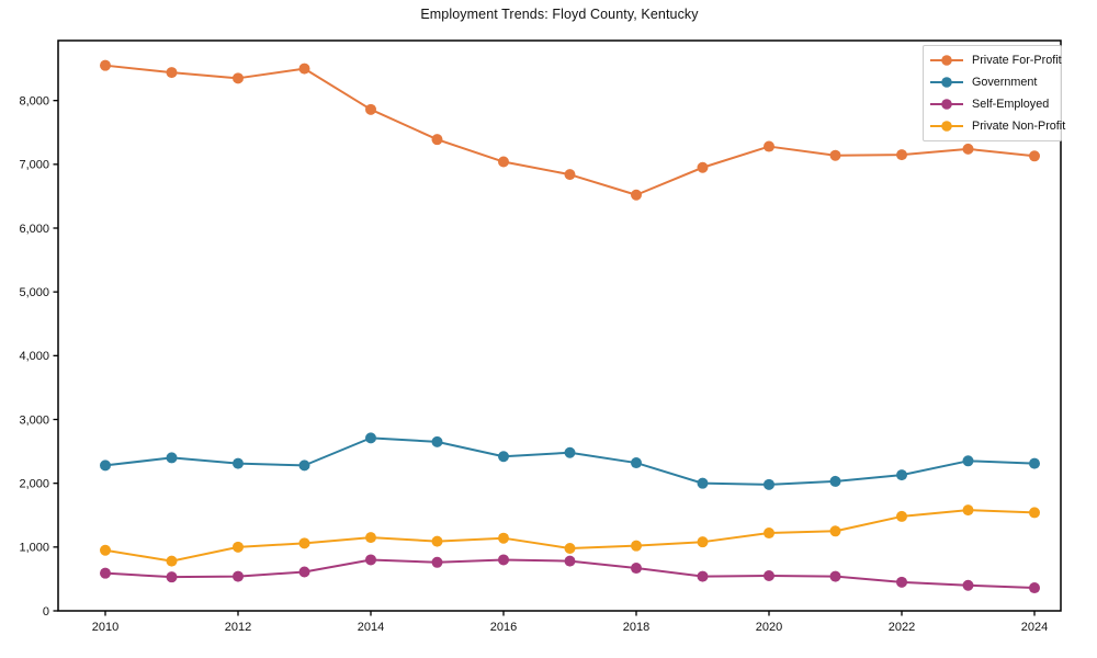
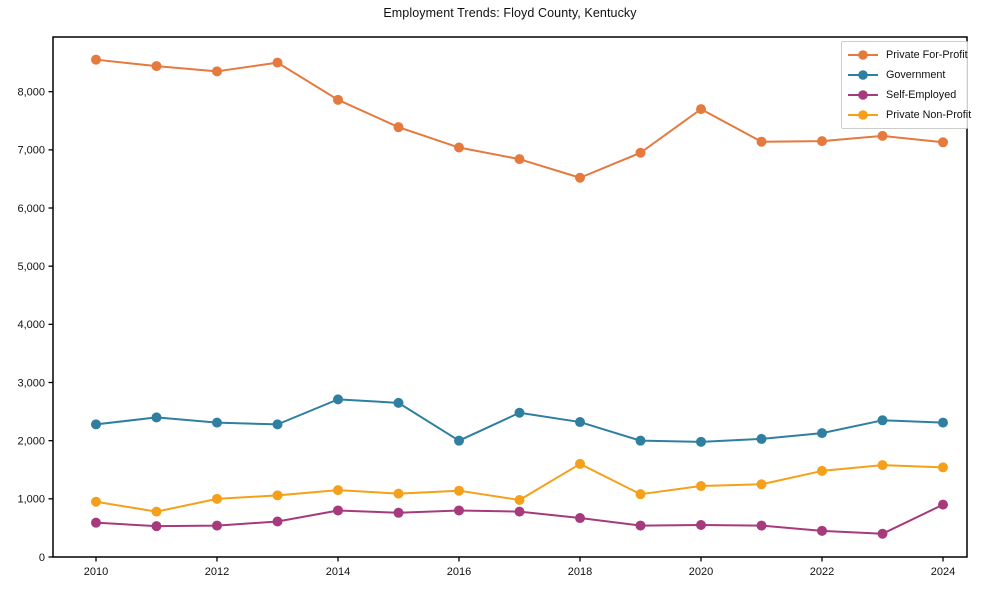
Government/2016: 2400 -> 2000
Private Non-Profit/2018: 1000 -> 1600
Private For-Profit/2020: 7300 -> 7700
Self-Employed/2024: 400 -> 900
